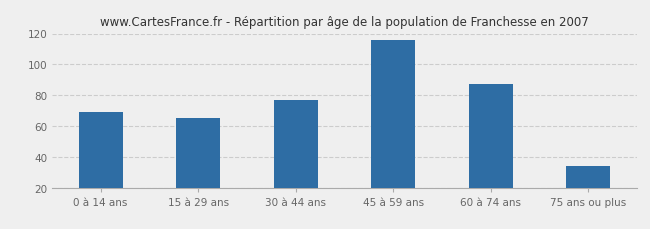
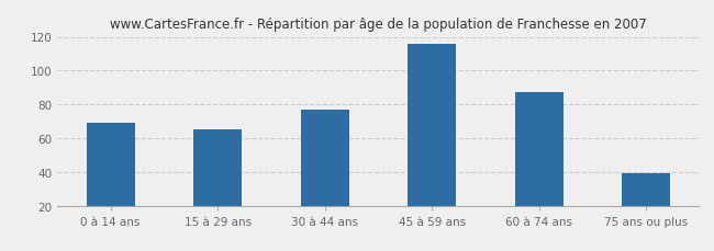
75 ans ou plus: 34 -> 39
